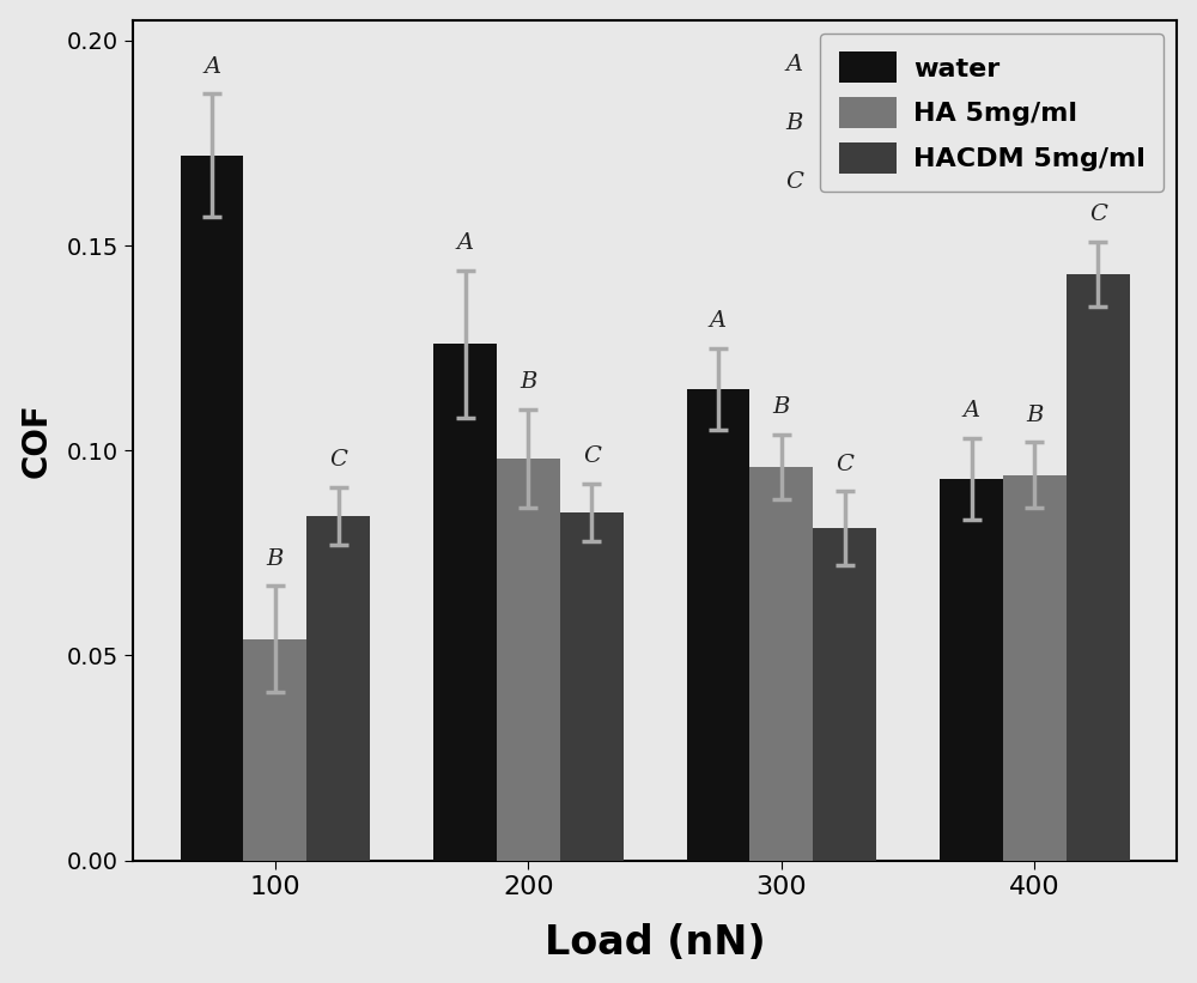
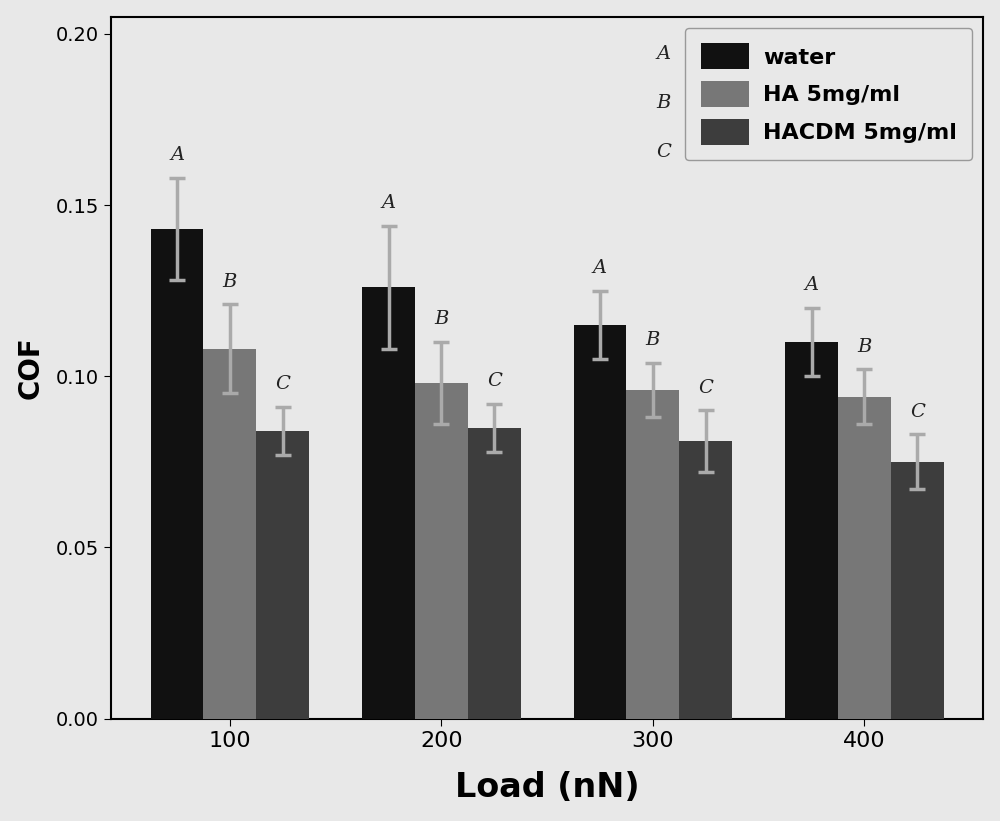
water/100: 0.172 -> 0.143
HA 5mg/ml/100: 0.054 -> 0.108
water/400: 0.093 -> 0.110
HACDM 5mg/ml/400: 0.143 -> 0.075
